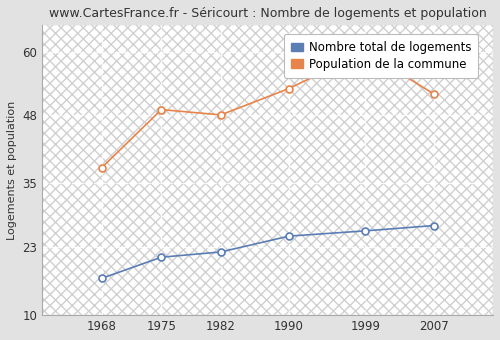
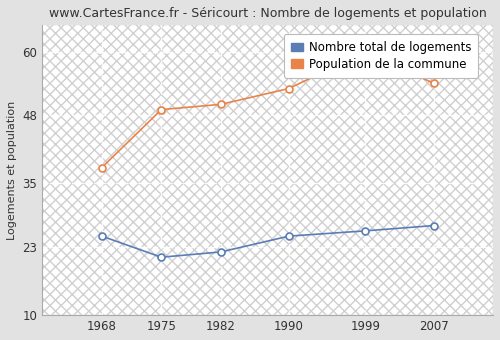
Nombre total de logements/1968: 17 -> 25
Population de la commune/1982: 48 -> 50
Population de la commune/2007: 52 -> 54
